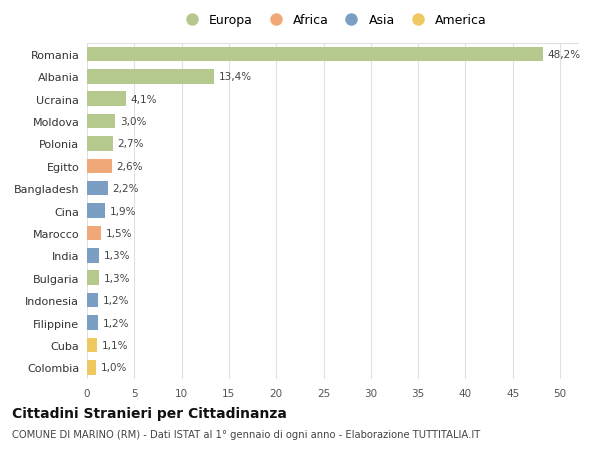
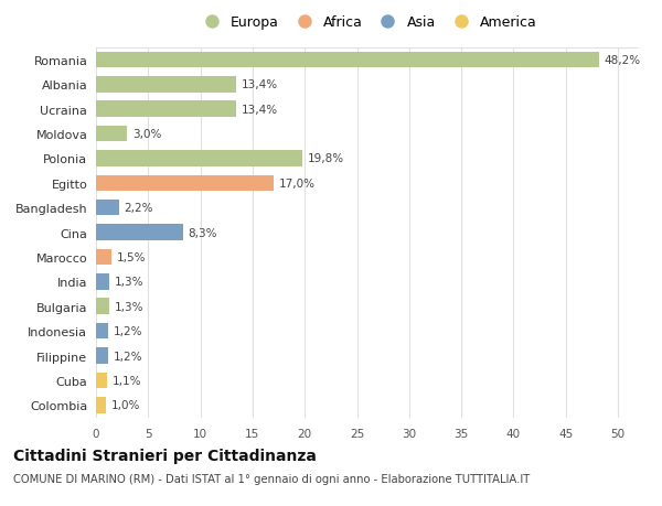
Ucraina: 4,1% -> 13,4%
Polonia: 2,7% -> 19,8%
Egitto: 2,6% -> 17,0%
Cina: 1,9% -> 8,3%
